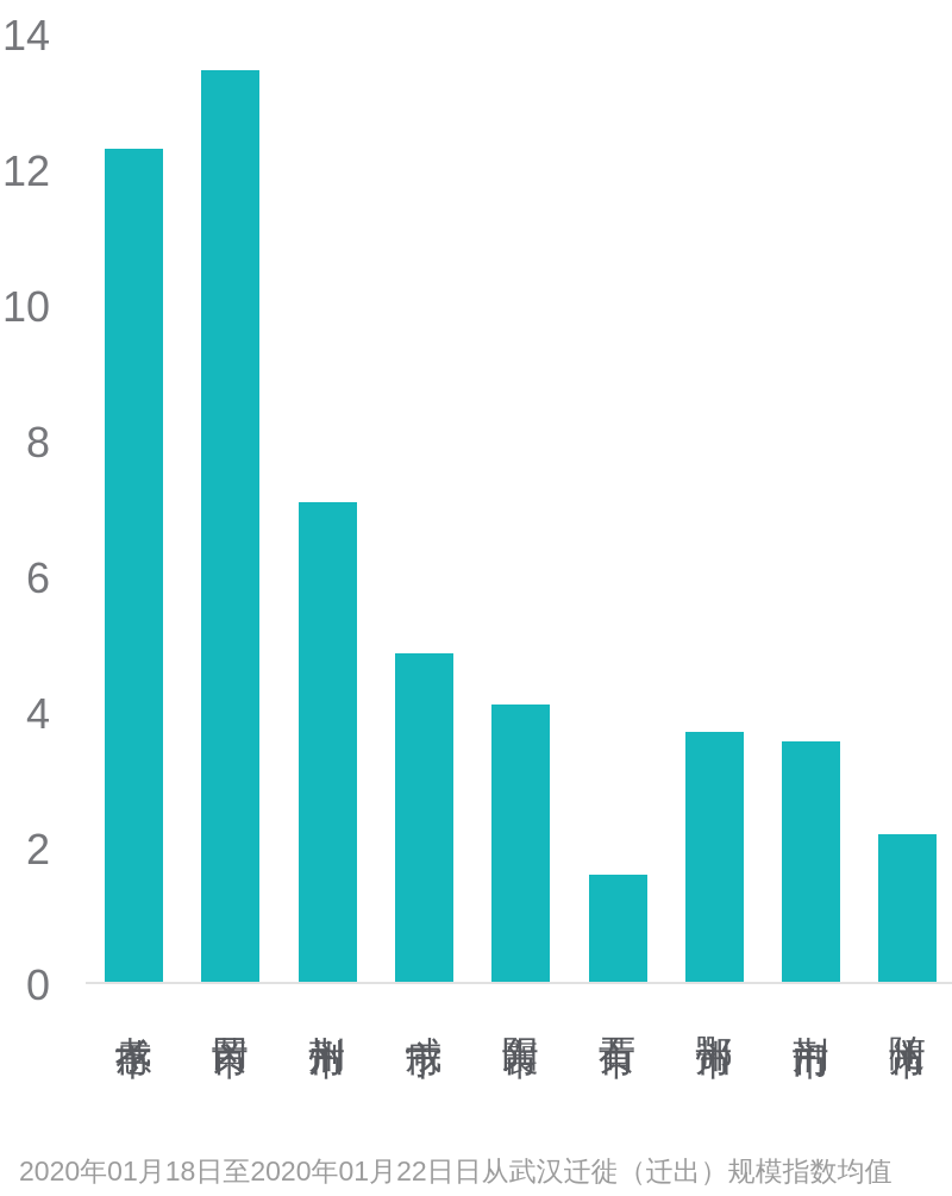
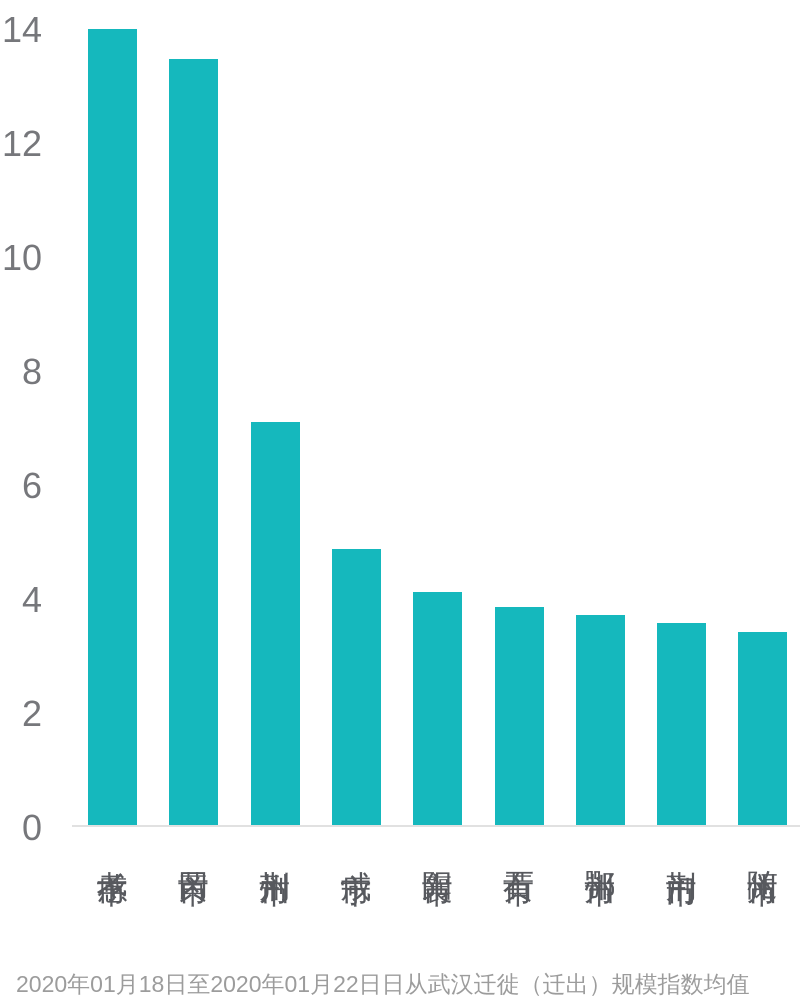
孝感市: 12.3 -> 14.0
黄石市: 1.6 -> 3.8
随州市: 2.2 -> 3.4
